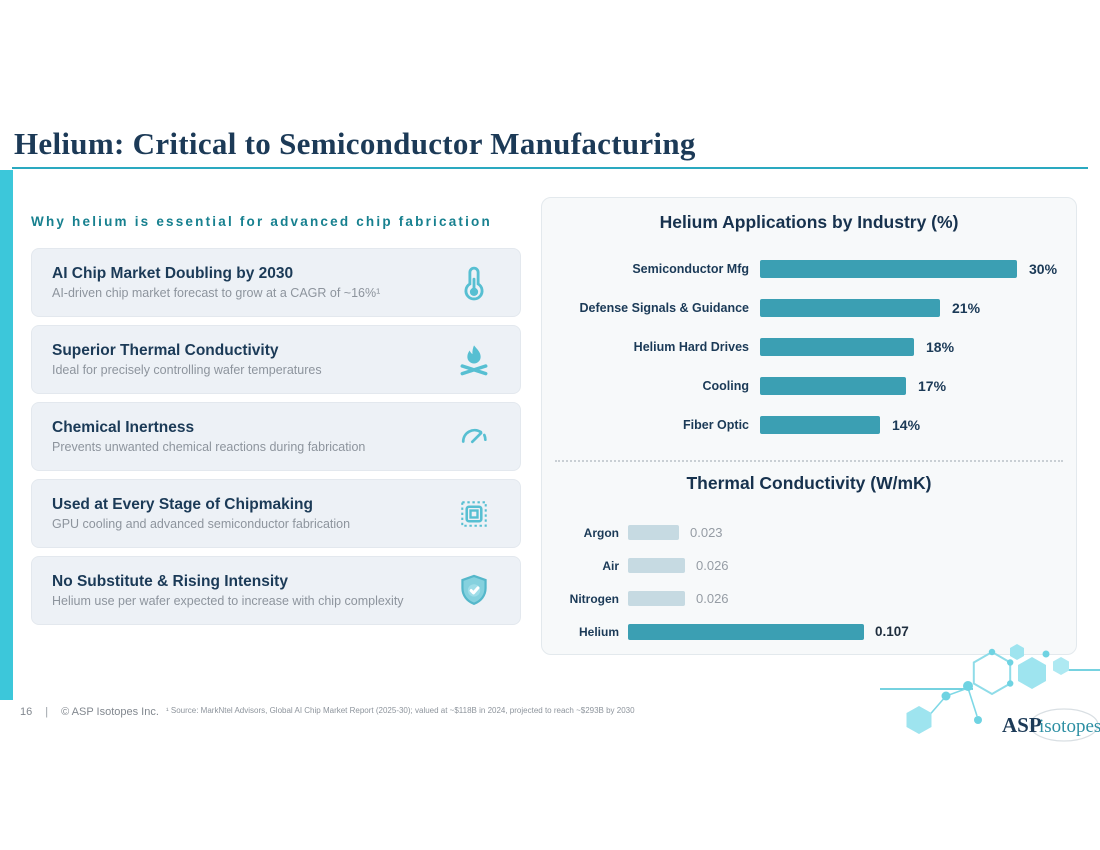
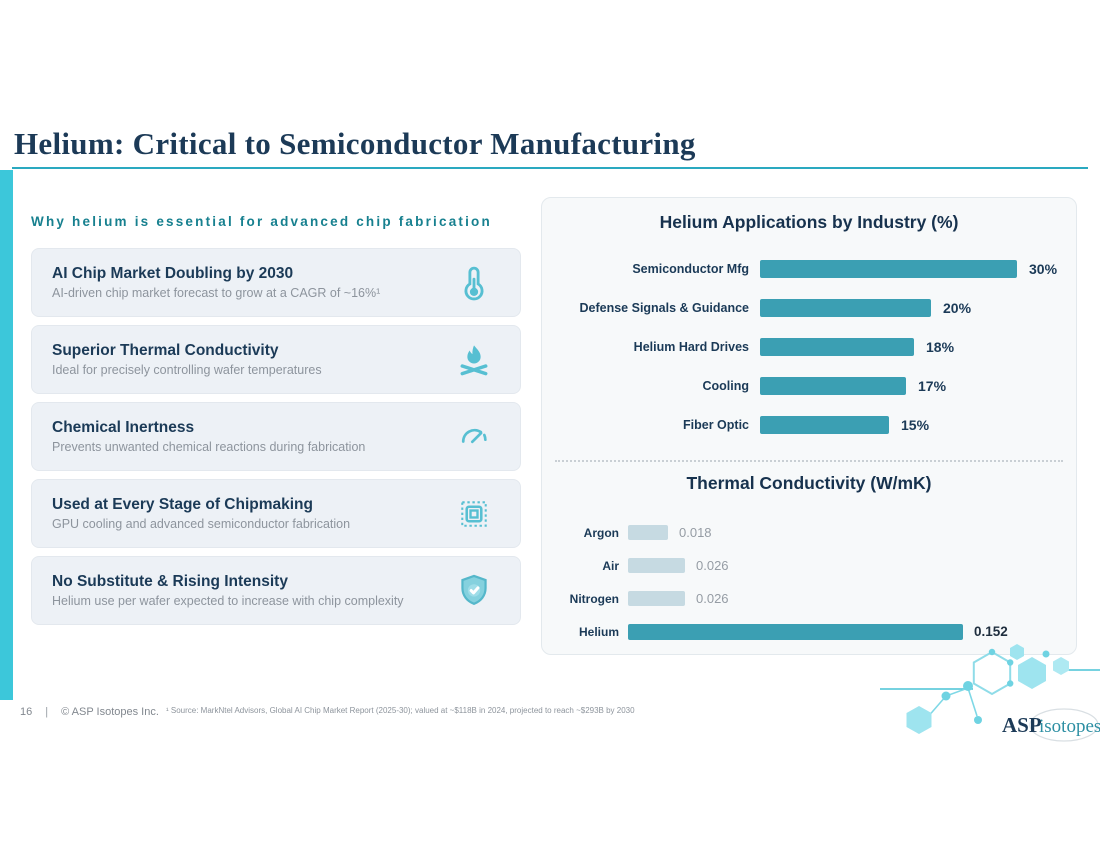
Helium Applications by Industry (%)/Defense Signals & Guidance: 21% -> 20%
Helium Applications by Industry (%)/Fiber Optic: 14% -> 15%
Thermal Conductivity (W/mK)/Argon: 0.023 -> 0.018
Thermal Conductivity (W/mK)/Helium: 0.107 -> 0.152
